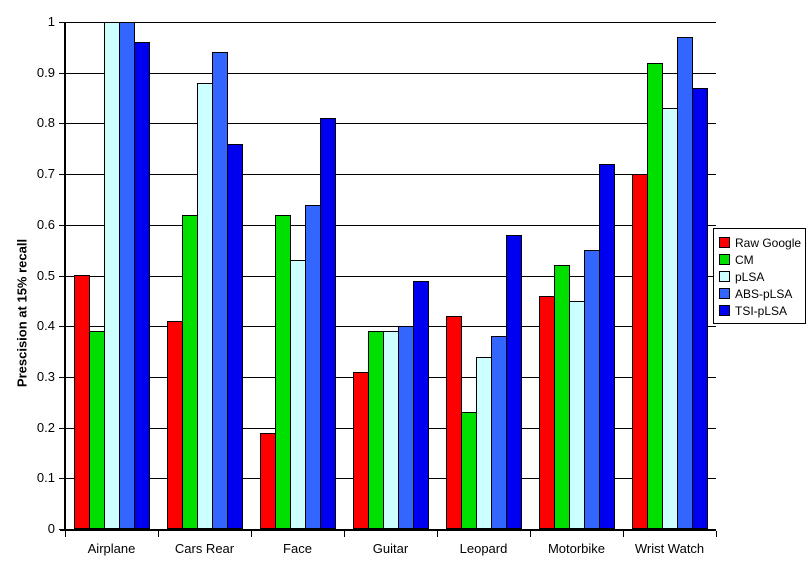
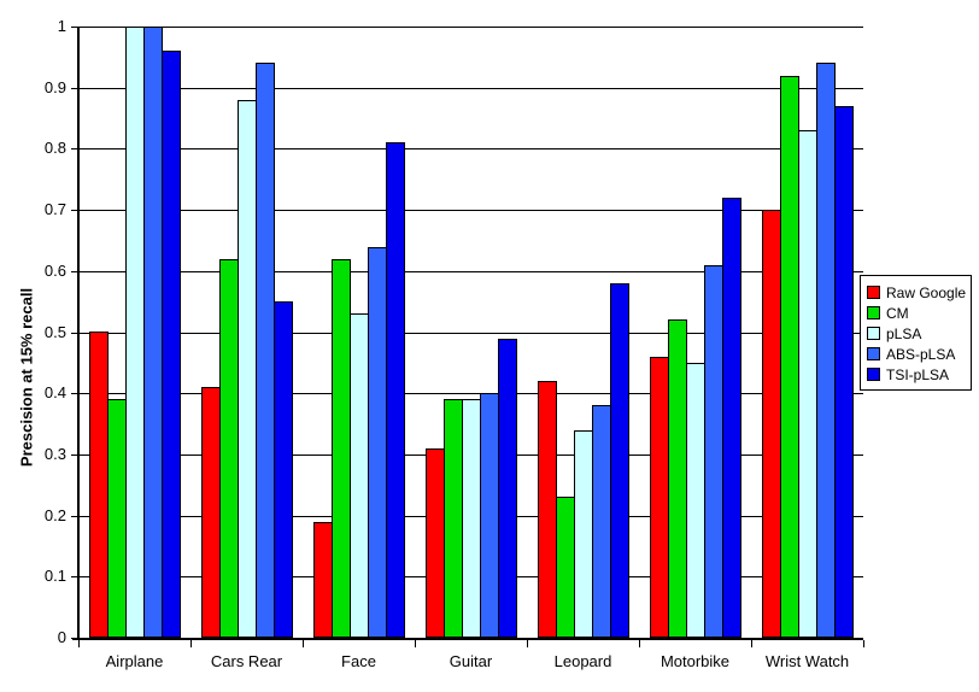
TSI-pLSA/Cars Rear: 0.76 -> 0.55
ABS-pLSA/Motorbike: 0.55 -> 0.61
ABS-pLSA/Wrist Watch: 0.97 -> 0.94
